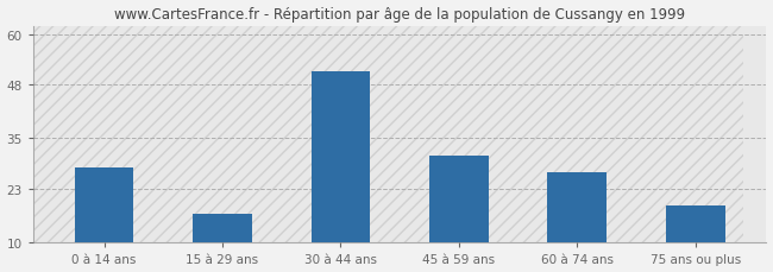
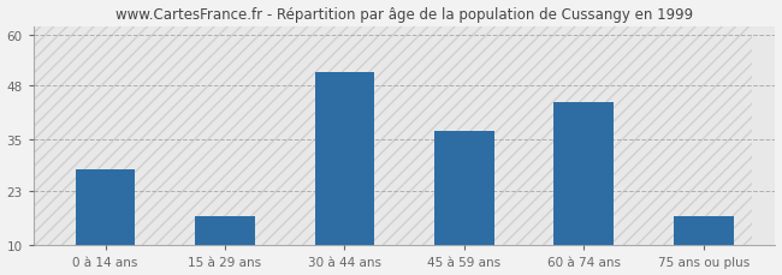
45 à 59 ans: 31 -> 37
60 à 74 ans: 27 -> 44
75 ans ou plus: 19 -> 17
